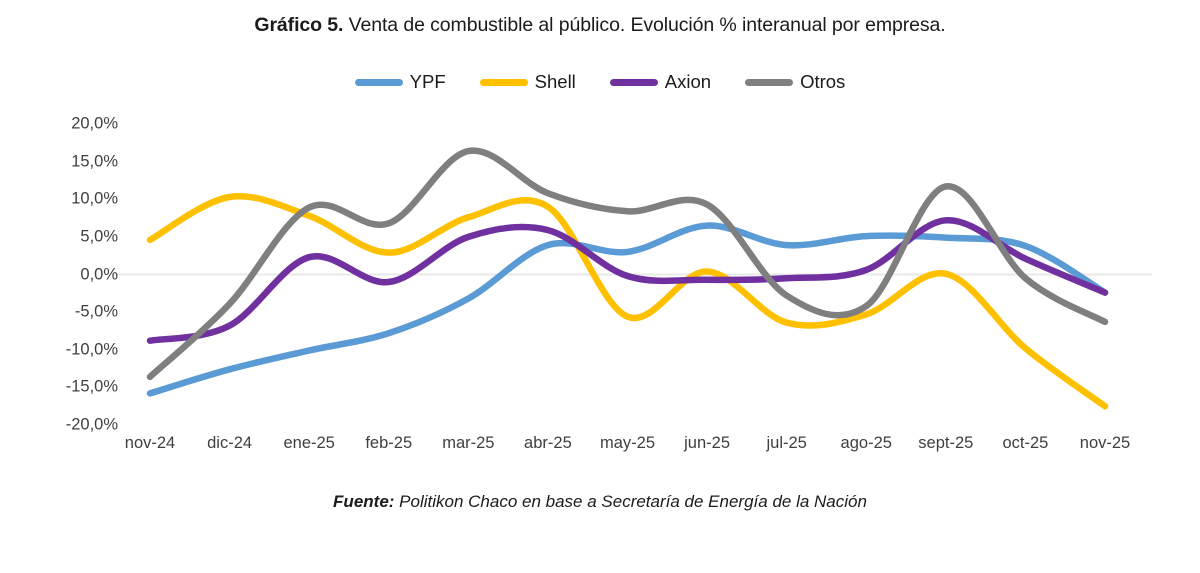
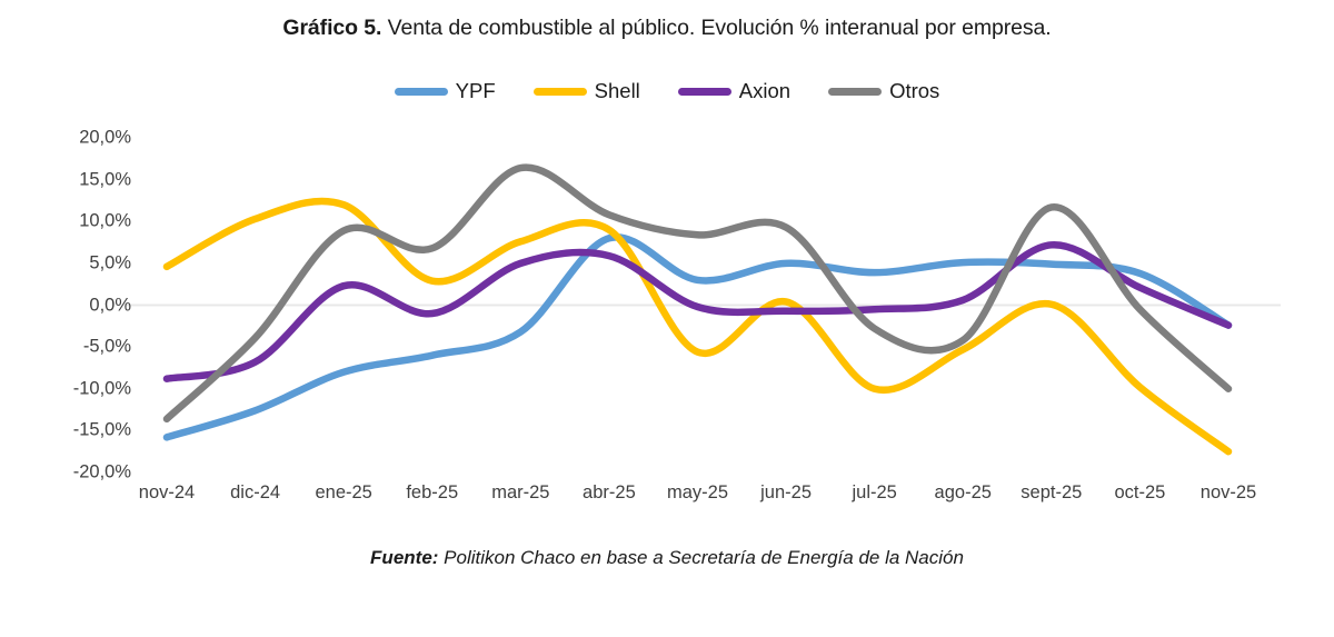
YPF/ene-25: -10% -> -8%
Shell/ene-25: 8% -> 12%
YPF/feb-25: -8% -> -6%
YPF/abr-25: 4% -> 8%
YPF/jun-25: 6% -> 5%
Shell/jul-25: -6% -> -10%
Otros/nov-25: -6% -> -10%
